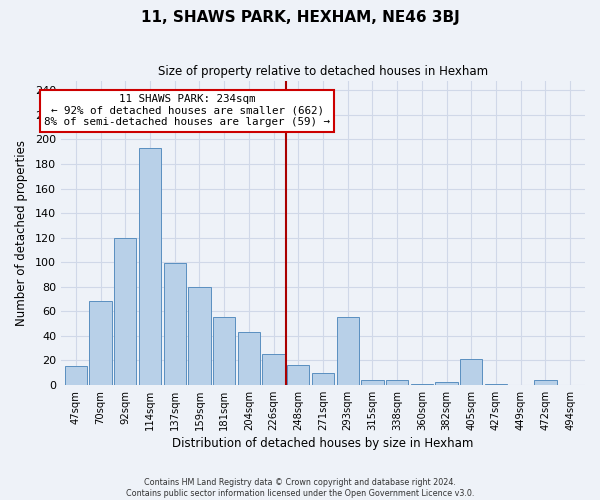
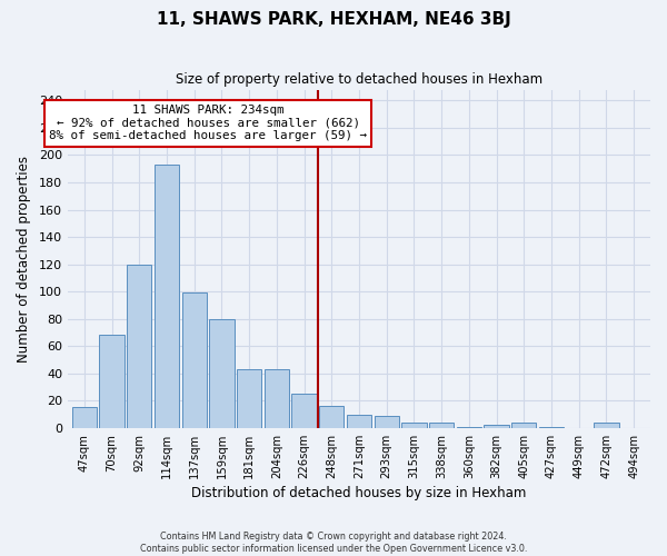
181sqm: 55 -> 43
293sqm: 55 -> 9
405sqm: 21 -> 4
